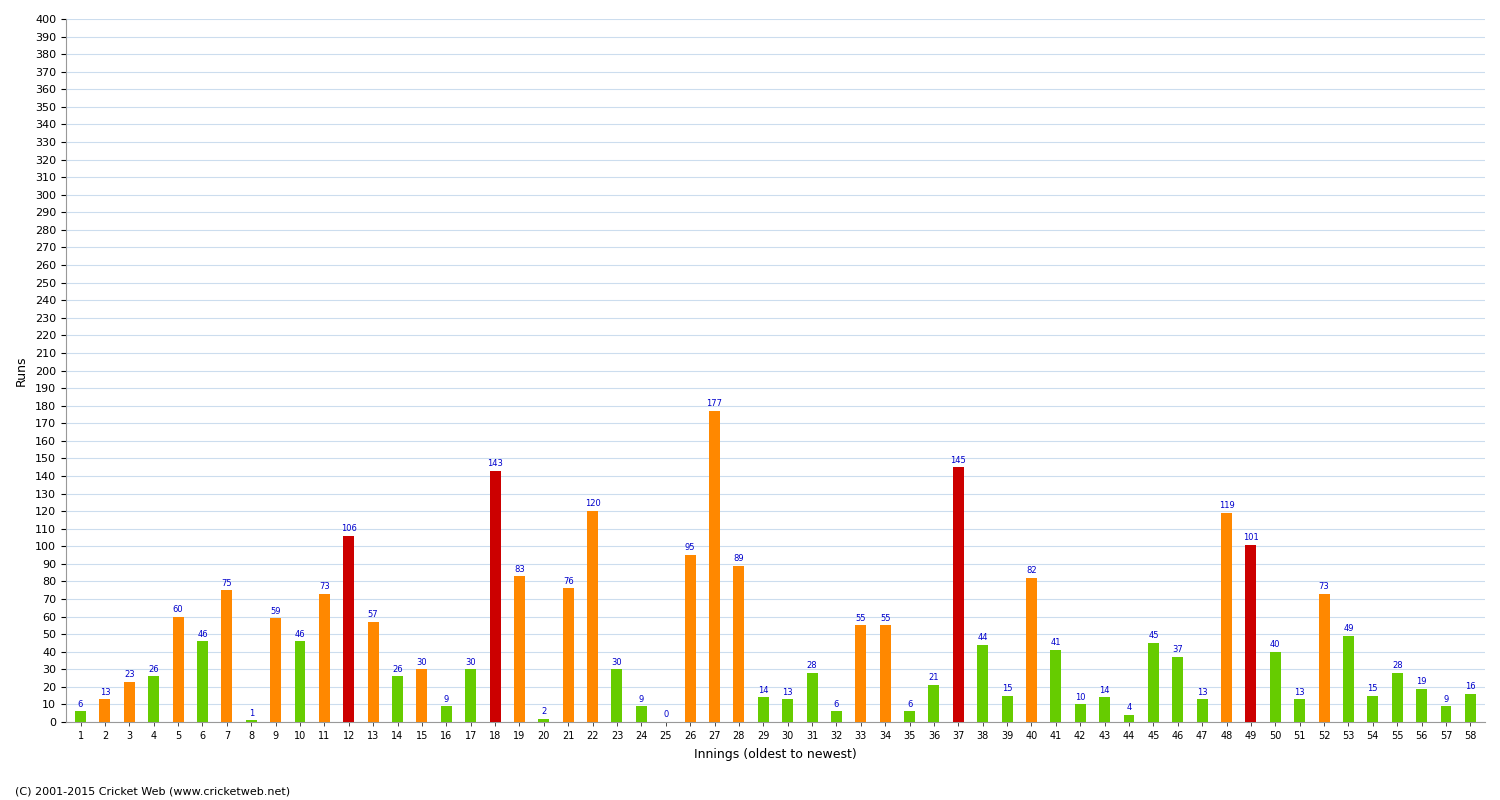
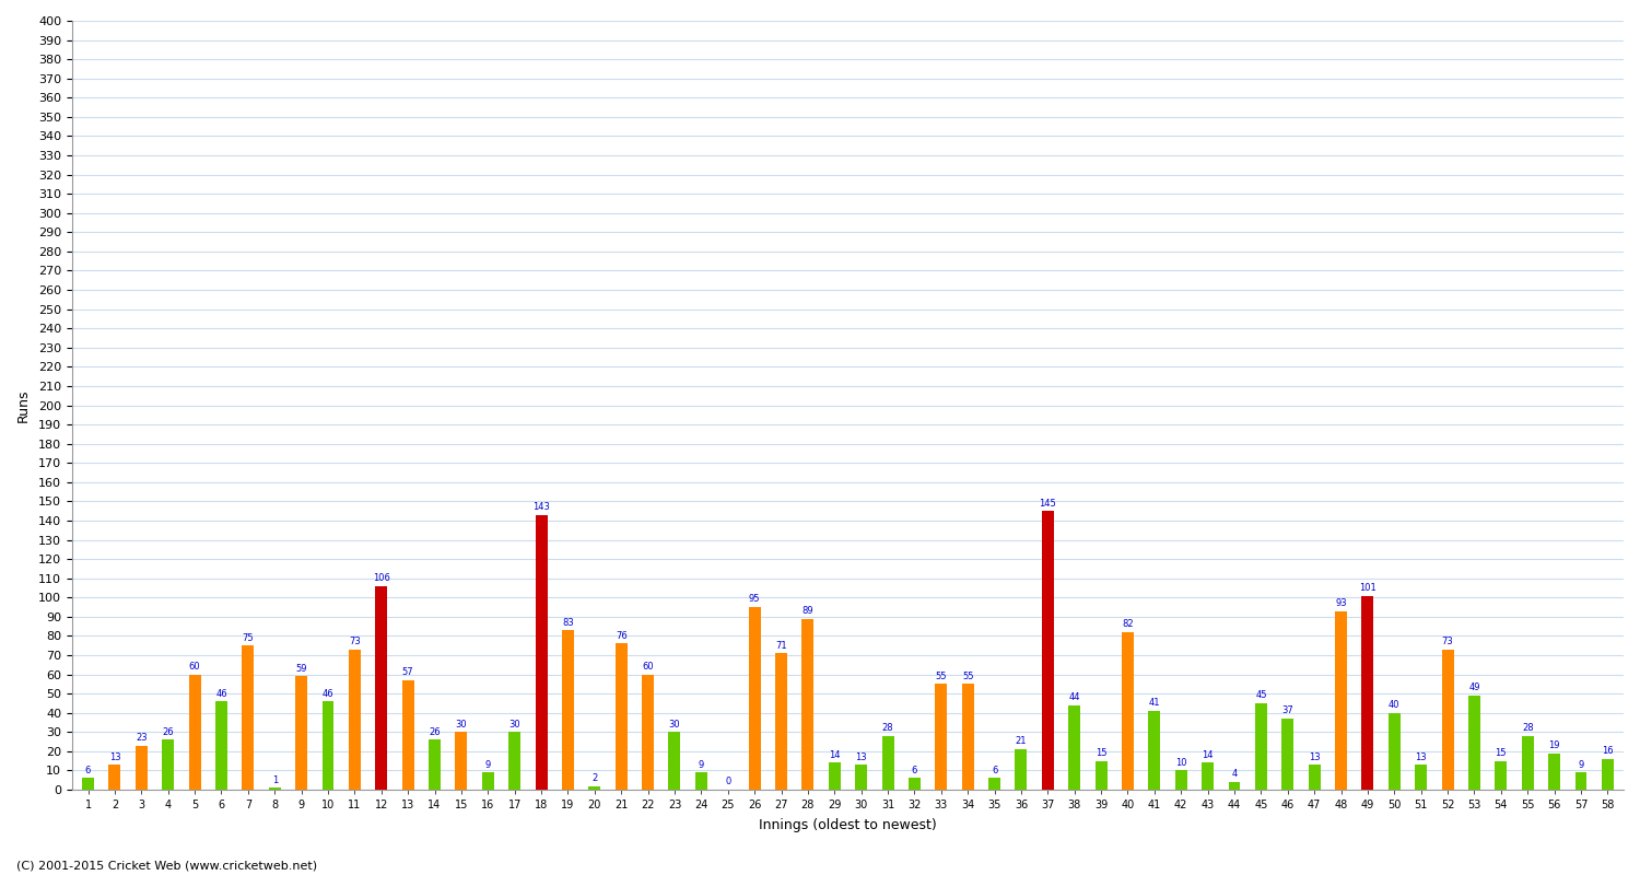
22: 120 -> 60
27: 177 -> 71
48: 119 -> 93
